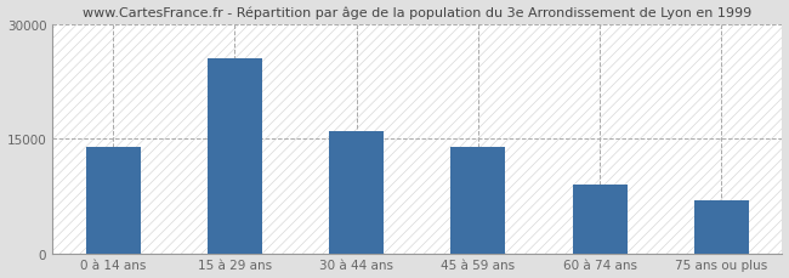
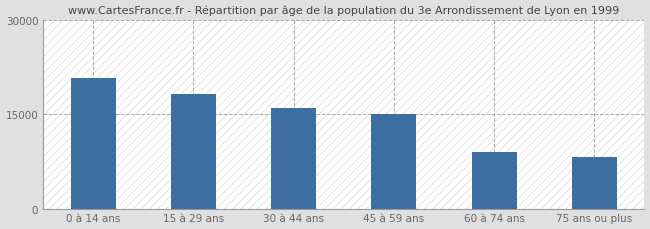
0 à 14 ans: 14000 -> 20800
15 à 29 ans: 25500 -> 18200
45 à 59 ans: 14000 -> 15000
75 ans ou plus: 7000 -> 8200
